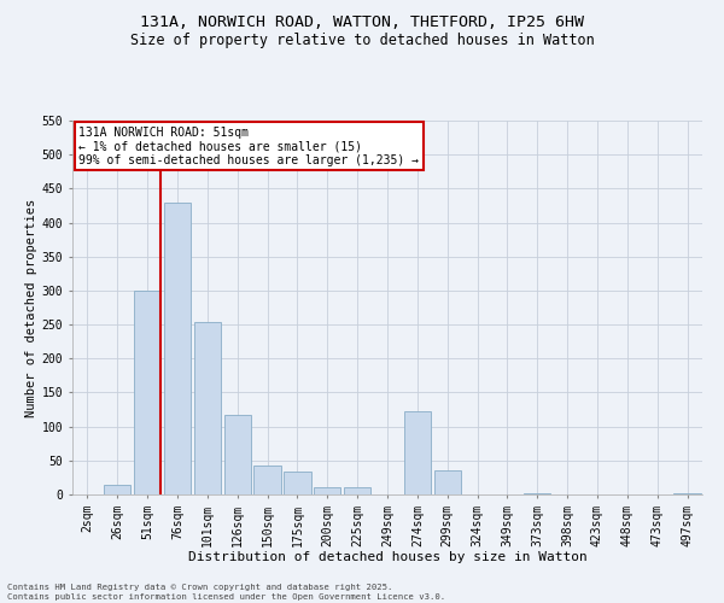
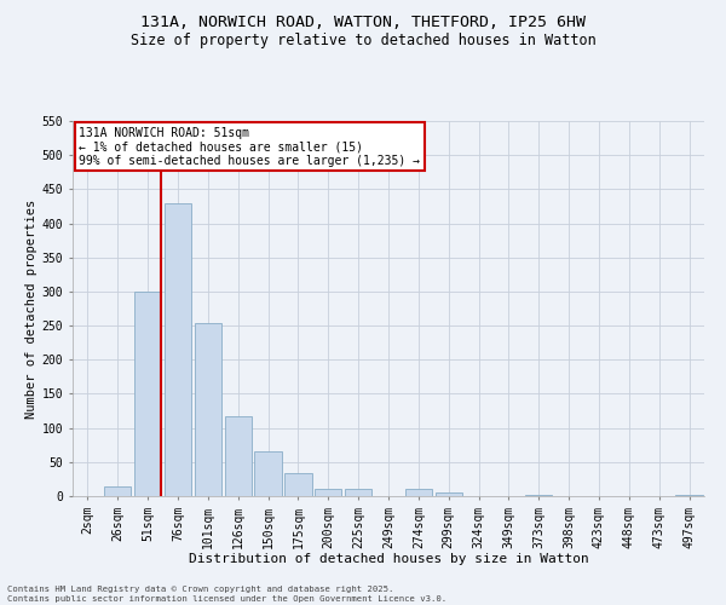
150sqm: 42 -> 65
274sqm: 122 -> 10
299sqm: 36 -> 5
